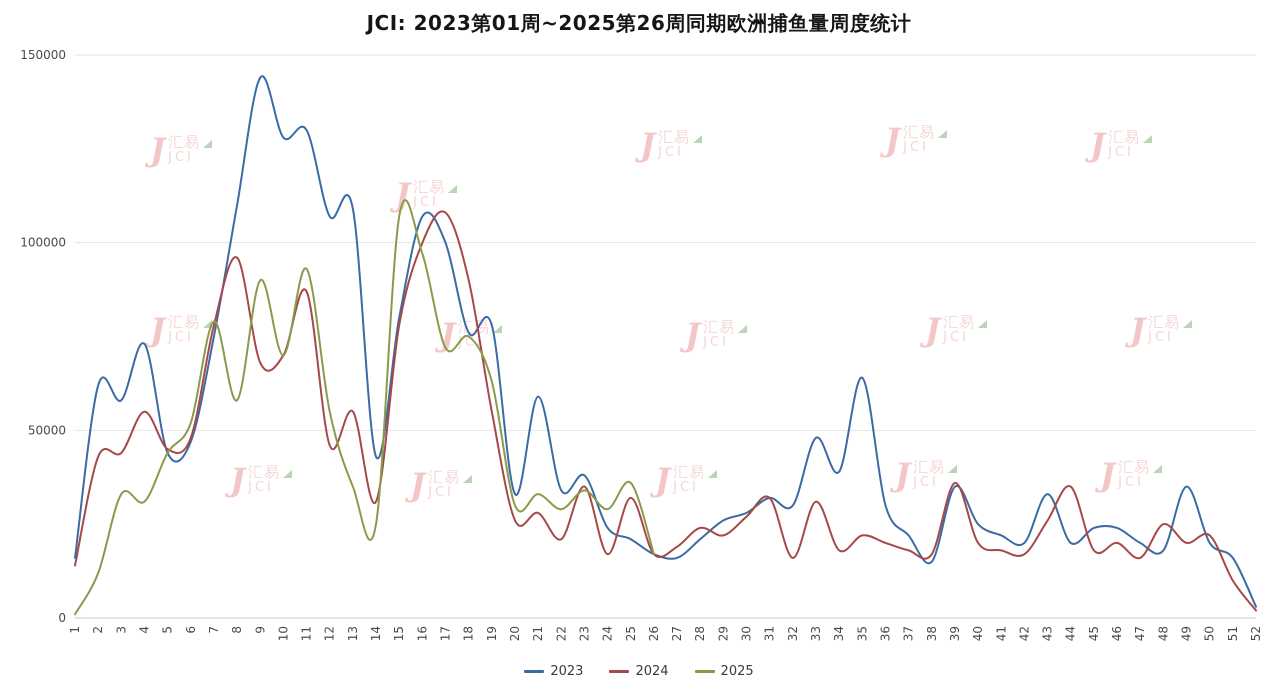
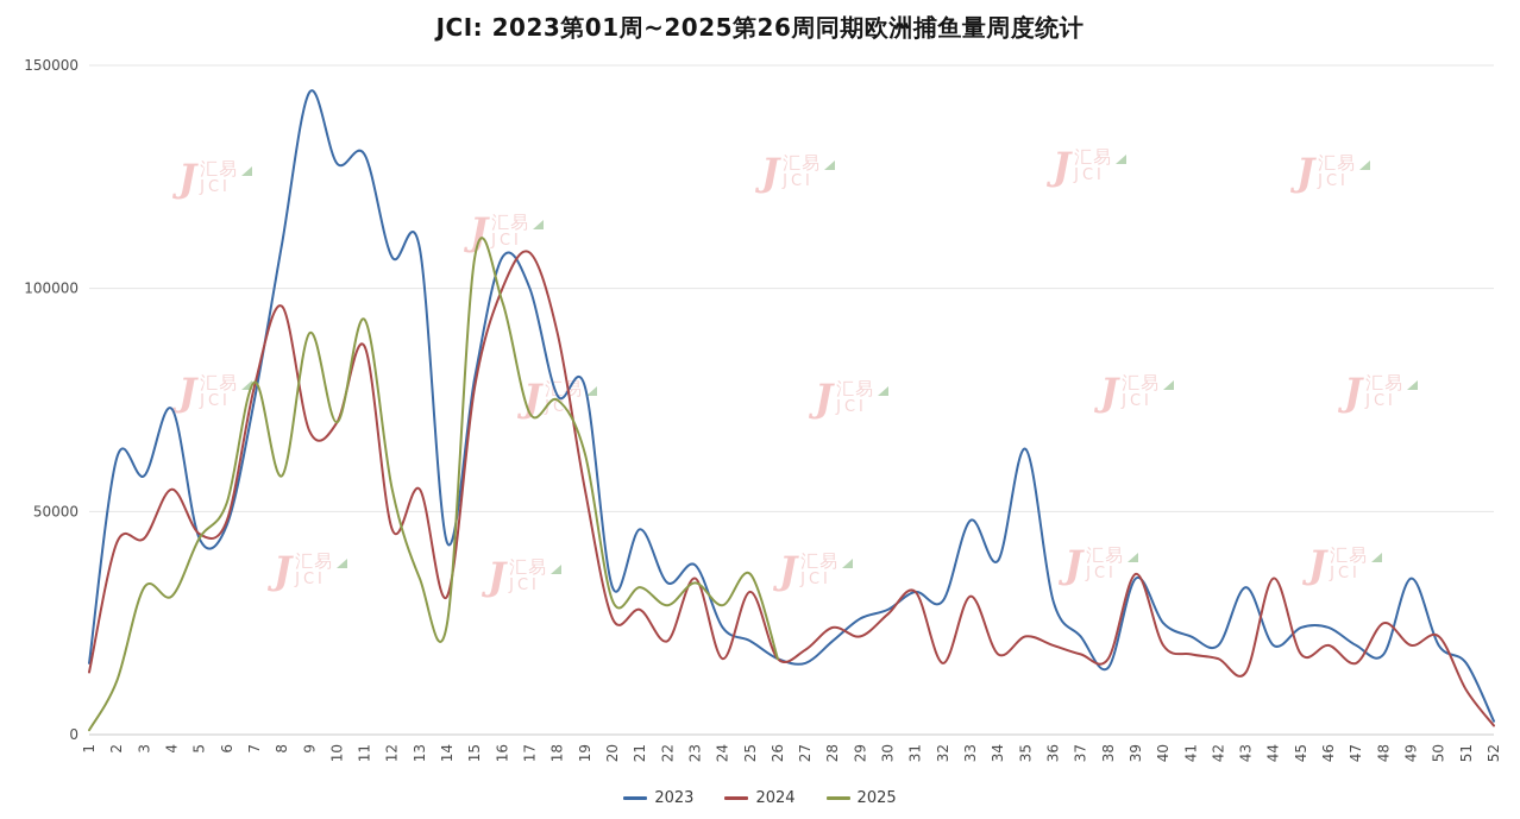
2023/21: 59000 -> 46000
2024/43: 26000 -> 14000
